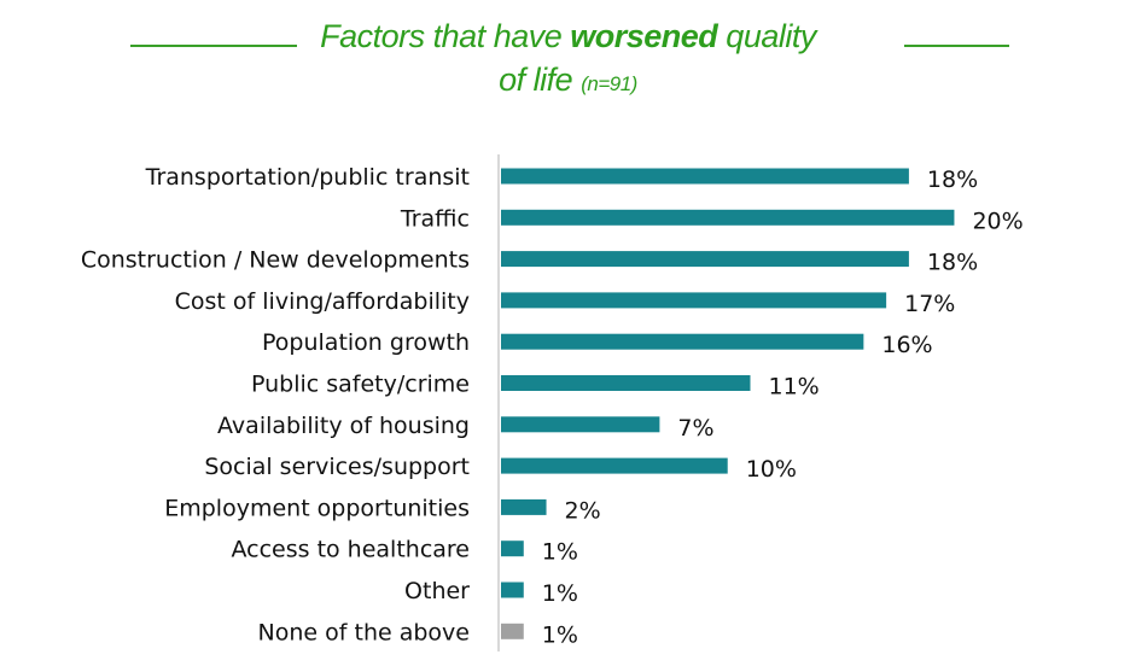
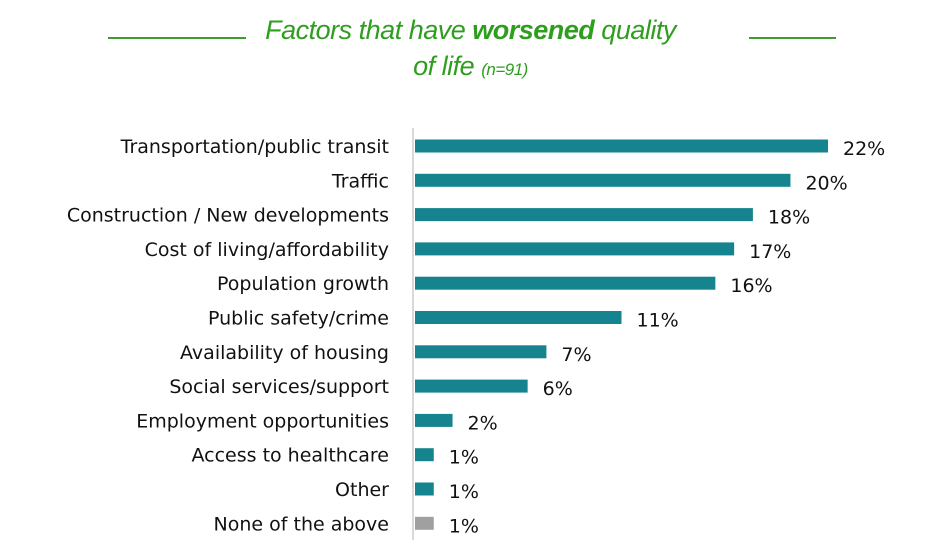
Transportation/public transit: 18% -> 22%
Social services/support: 10% -> 6%
